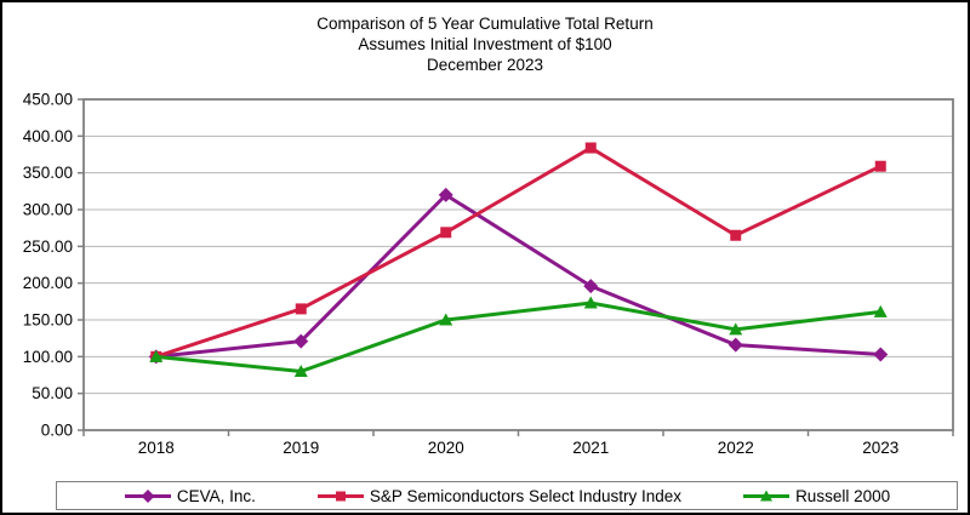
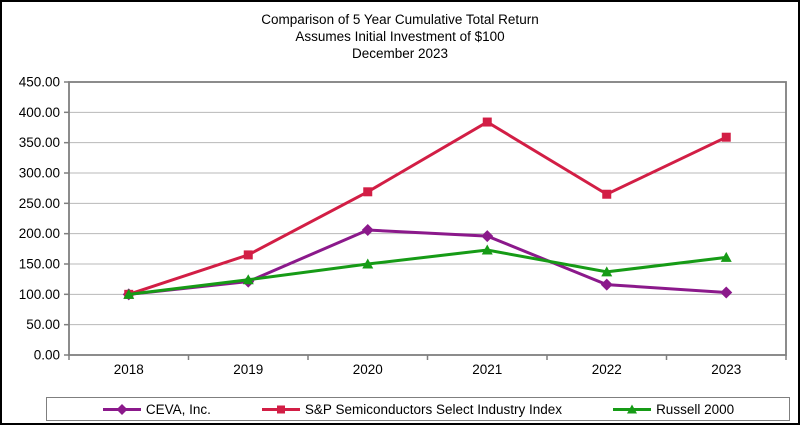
Russell 2000/2019: 80 -> 120
CEVA, Inc./2020: 320 -> 210
